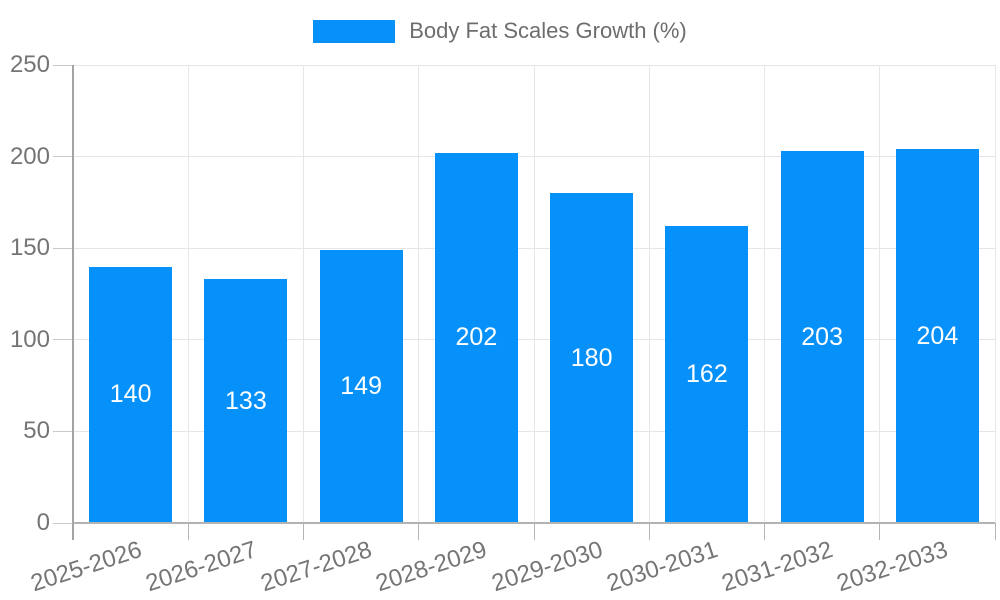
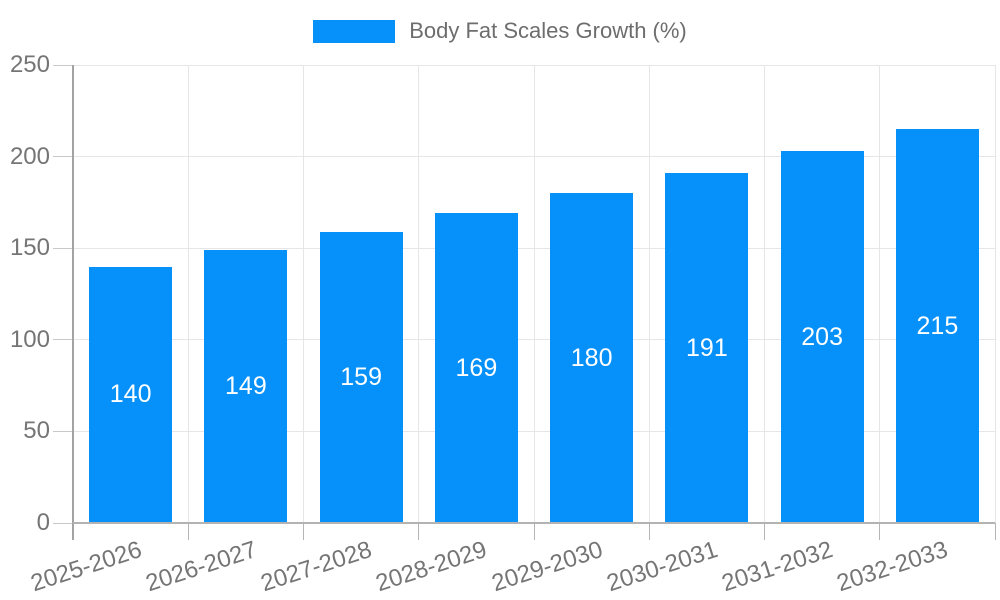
2026-2027: 133 -> 149
2027-2028: 149 -> 159
2028-2029: 202 -> 169
2030-2031: 162 -> 191
2032-2033: 204 -> 215
